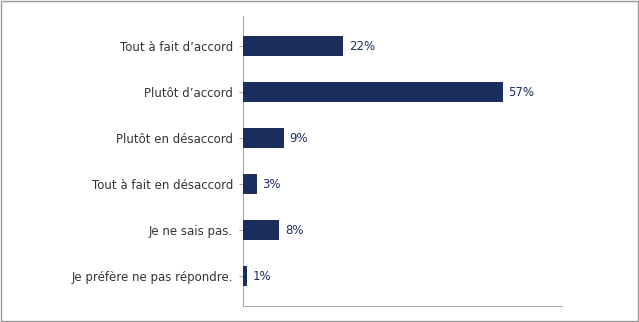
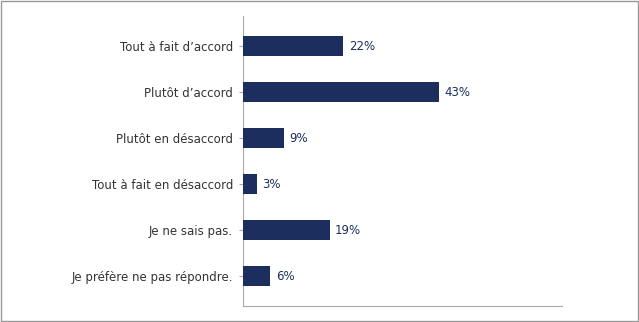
Plutôt d’accord: 57% -> 43%
Je ne sais pas.: 8% -> 19%
Je préfère ne pas répondre.: 1% -> 6%
